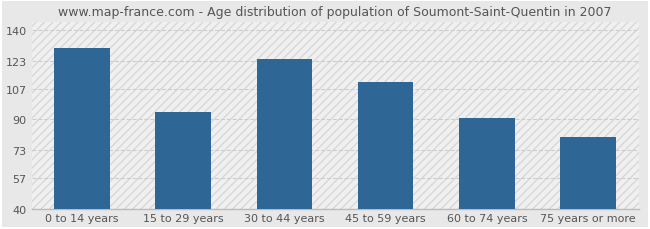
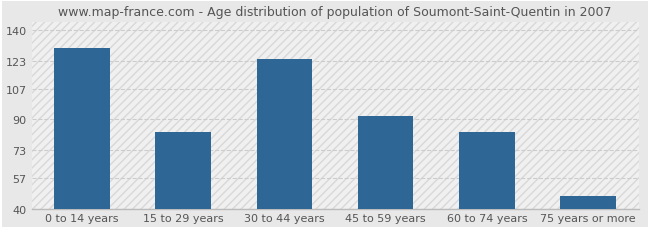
15 to 29 years: 94 -> 83
45 to 59 years: 111 -> 92
60 to 74 years: 91 -> 83
75 years or more: 80 -> 47
